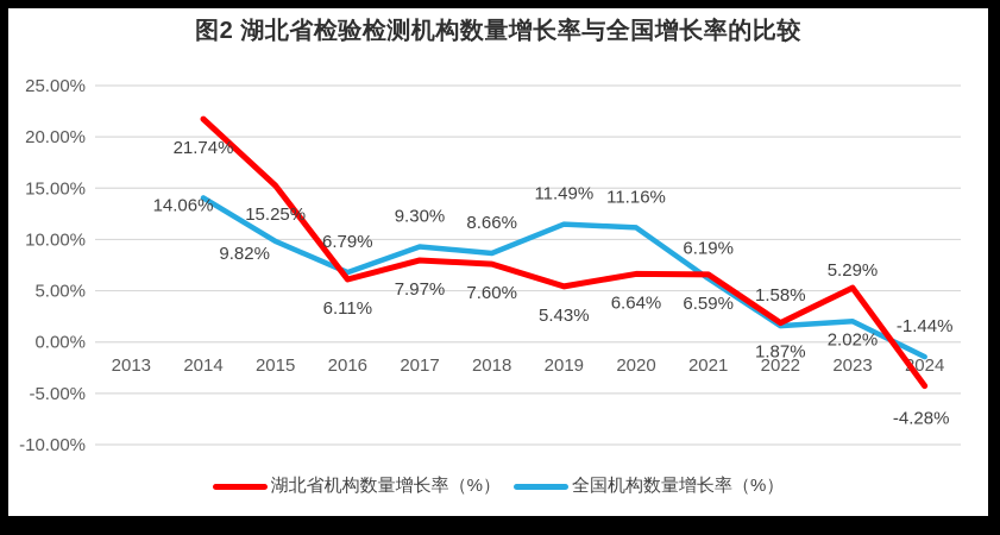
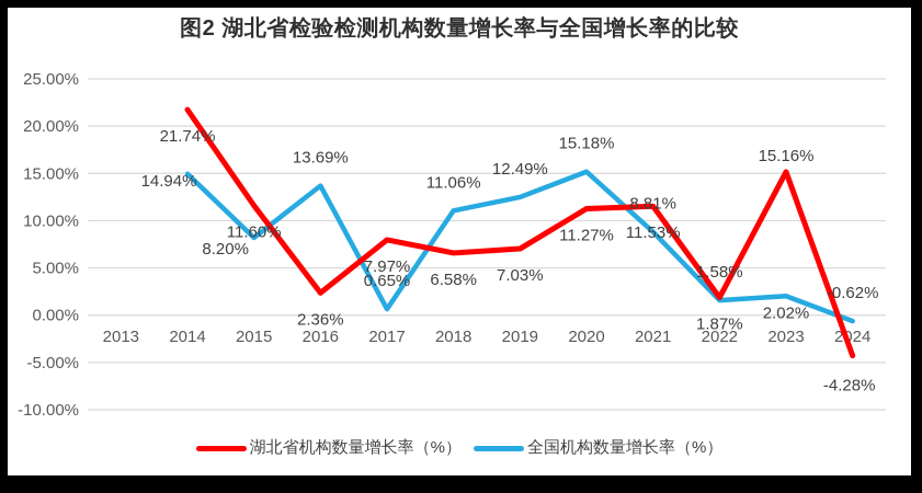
全国机构数量增长率（%）/2014: 14.06% -> 14.94%
湖北省机构数量增长率（%）/2015: 15.25% -> 11.60%
全国机构数量增长率（%）/2015: 9.82% -> 8.20%
湖北省机构数量增长率（%）/2016: 6.11% -> 2.36%
全国机构数量增长率（%）/2016: 6.79% -> 13.69%
全国机构数量增长率（%）/2017: 9.30% -> 0.65%
湖北省机构数量增长率（%）/2018: 7.60% -> 6.58%
全国机构数量增长率（%）/2018: 8.66% -> 11.06%
湖北省机构数量增长率（%）/2019: 5.43% -> 7.03%
全国机构数量增长率（%）/2019: 11.49% -> 12.49%
湖北省机构数量增长率（%）/2020: 6.64% -> 11.27%
全国机构数量增长率（%）/2020: 11.16% -> 15.18%
湖北省机构数量增长率（%）/2021: 6.59% -> 11.53%
全国机构数量增长率（%）/2021: 6.19% -> 8.81%
湖北省机构数量增长率（%）/2023: 5.29% -> 15.16%
全国机构数量增长率（%）/2024: -1.44% -> -0.62%
